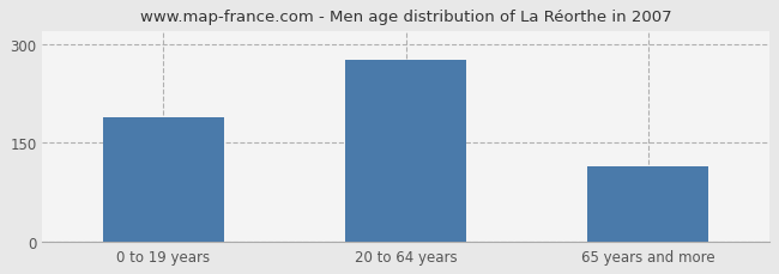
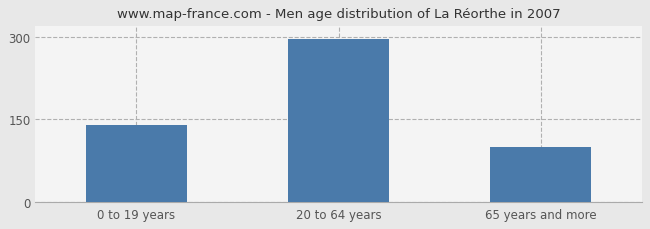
0 to 19 years: 188 -> 140
20 to 64 years: 276 -> 295
65 years and more: 114 -> 100
